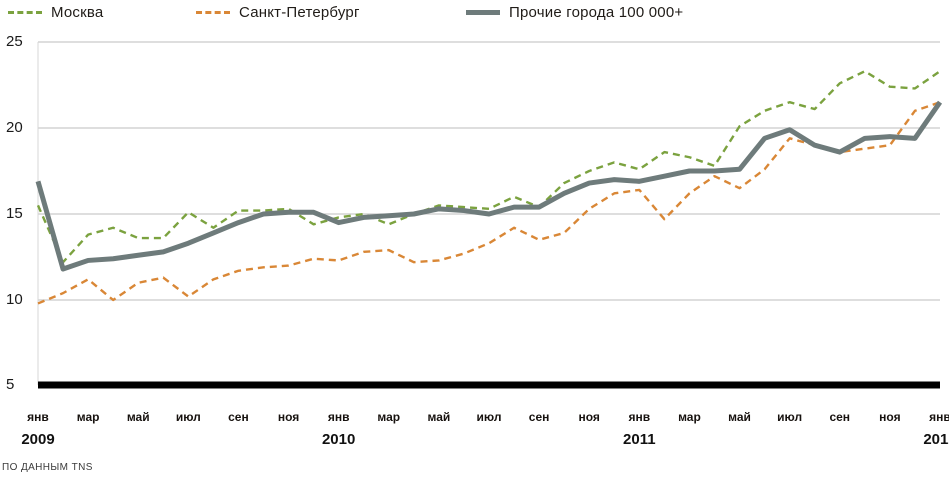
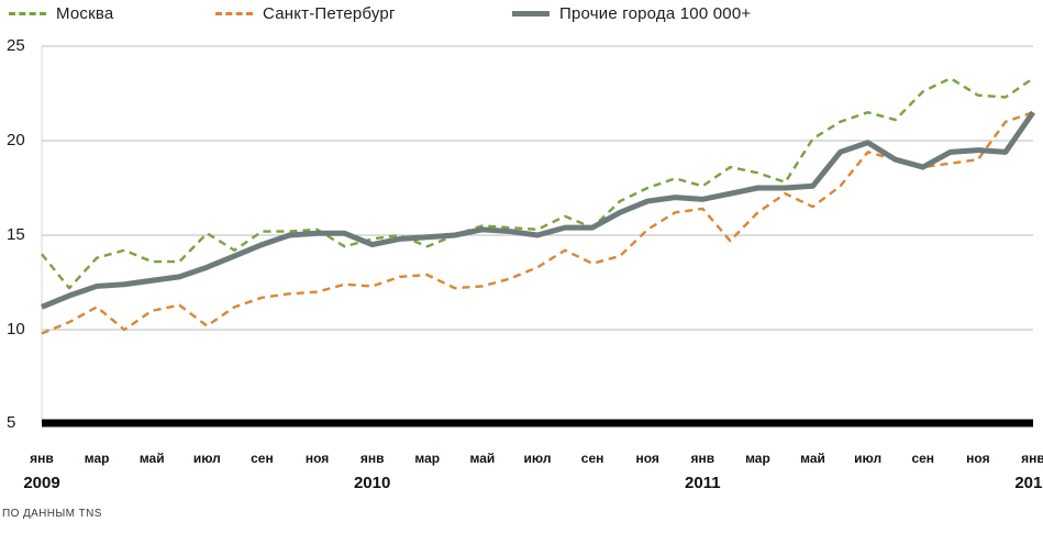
Москва/янв 2009: 15.5 -> 14.0
Прочие города 100 000+/янв 2009: 16.9 -> 11.2
